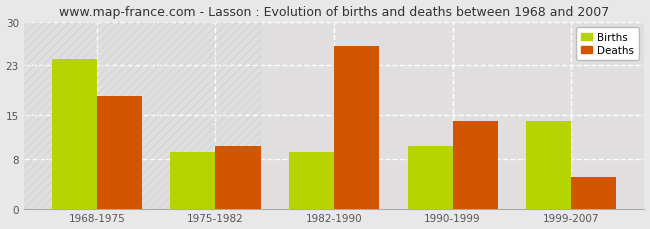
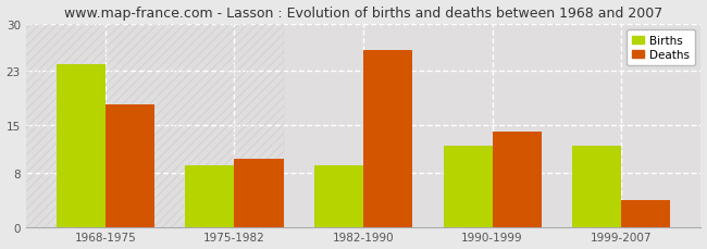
Births/1990-1999: 10 -> 12
Births/1999-2007: 14 -> 12
Deaths/1999-2007: 5 -> 4
